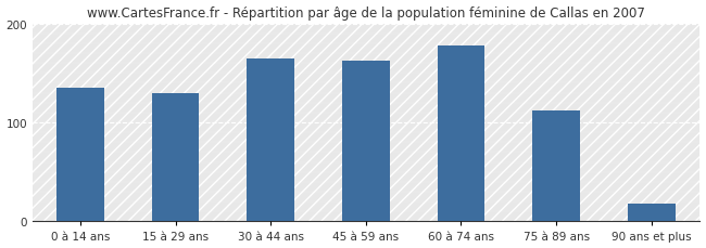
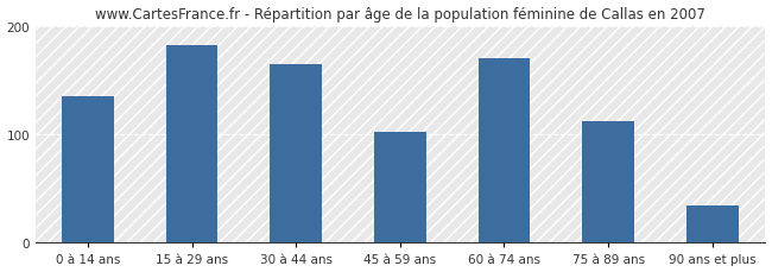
15 à 29 ans: 130 -> 182
45 à 59 ans: 162 -> 102
60 à 74 ans: 178 -> 170
90 ans et plus: 18 -> 34
